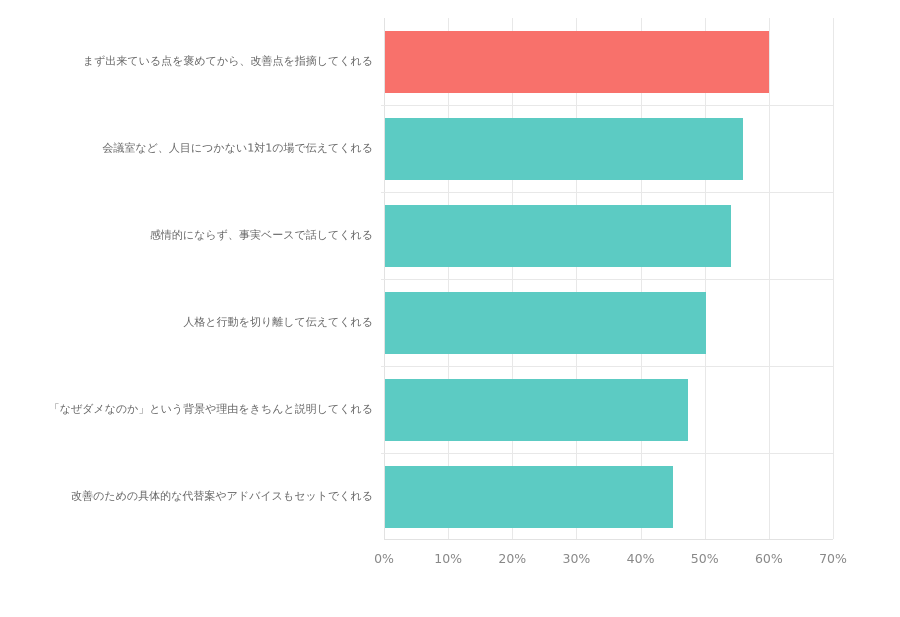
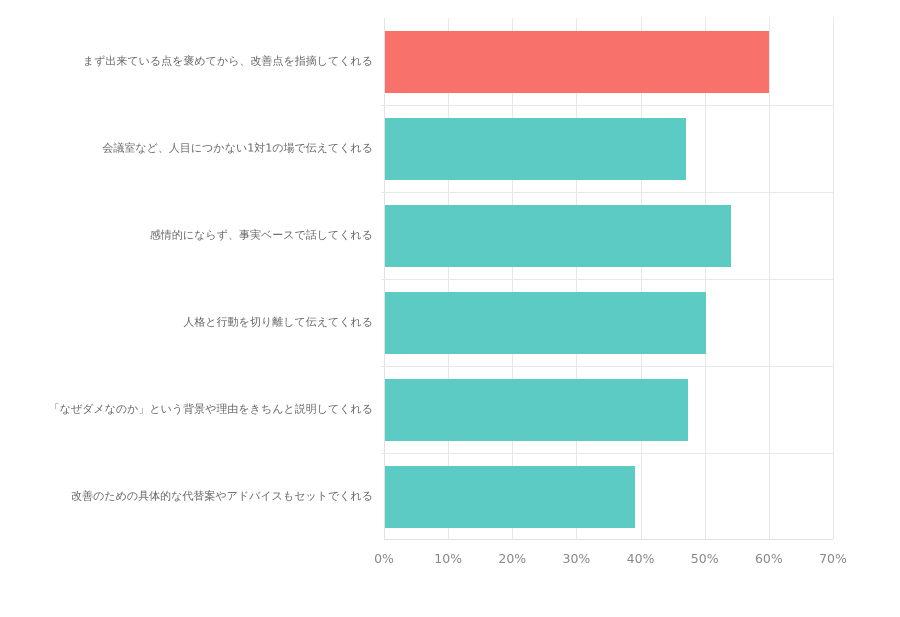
会議室など、人目につかない1対1の場で伝えてくれる: 56% -> 47%
改善のための具体的な代替案やアドバイスもセットでくれる: 45% -> 39%
